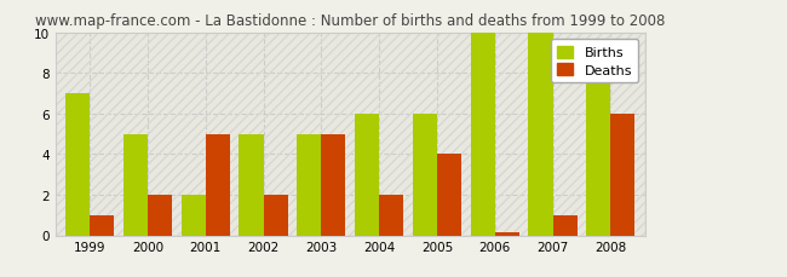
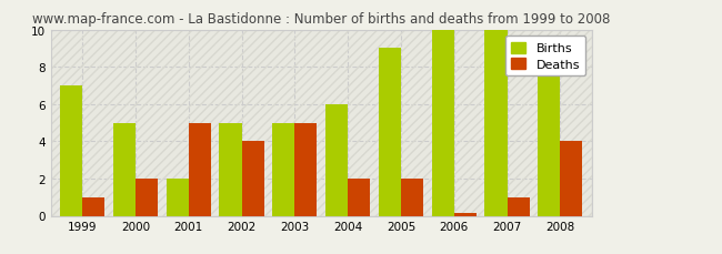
Deaths/2002: 2.0 -> 4.0
Births/2005: 6 -> 9
Deaths/2005: 4.0 -> 2.0
Deaths/2008: 6.0 -> 4.0
